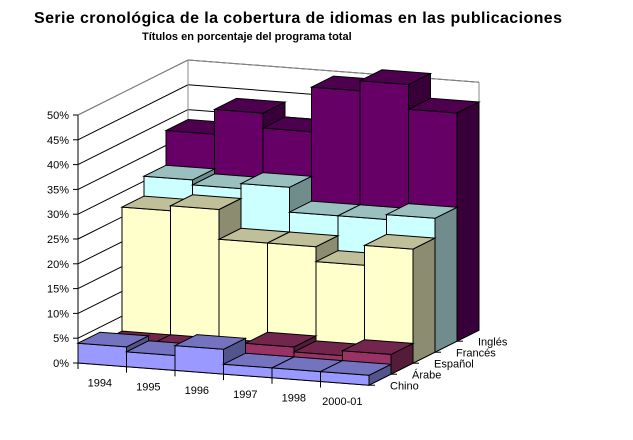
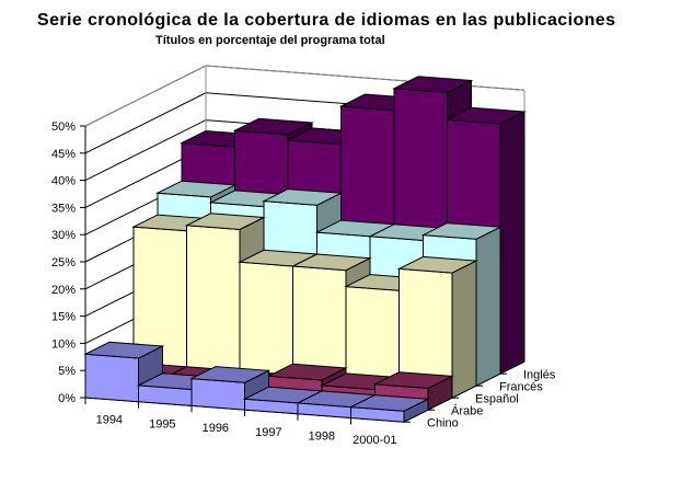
Chino/1994: 4% -> 8%
Inglés/1995: 43% -> 41%
Inglés/1997: 49% -> 47%
